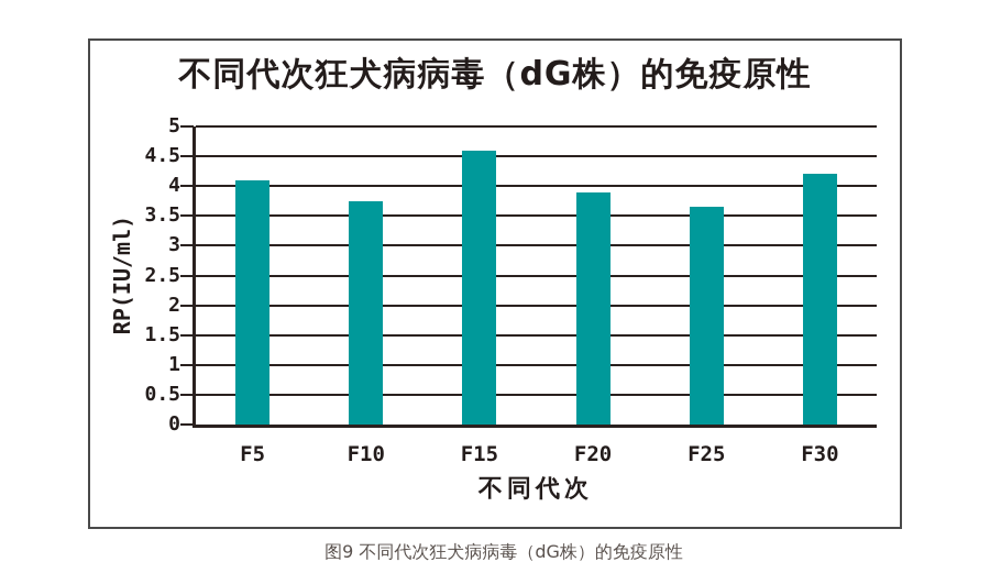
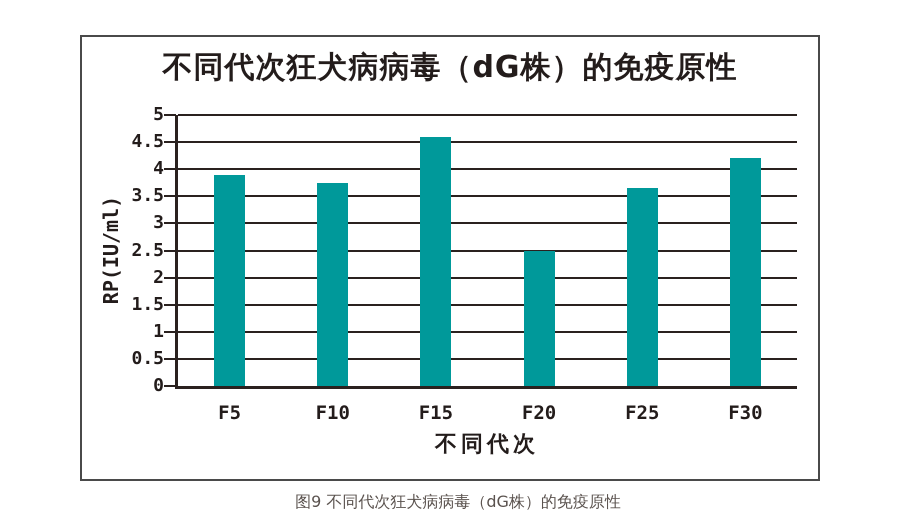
F5: 4.1 -> 3.9
F20: 3.9 -> 2.5
